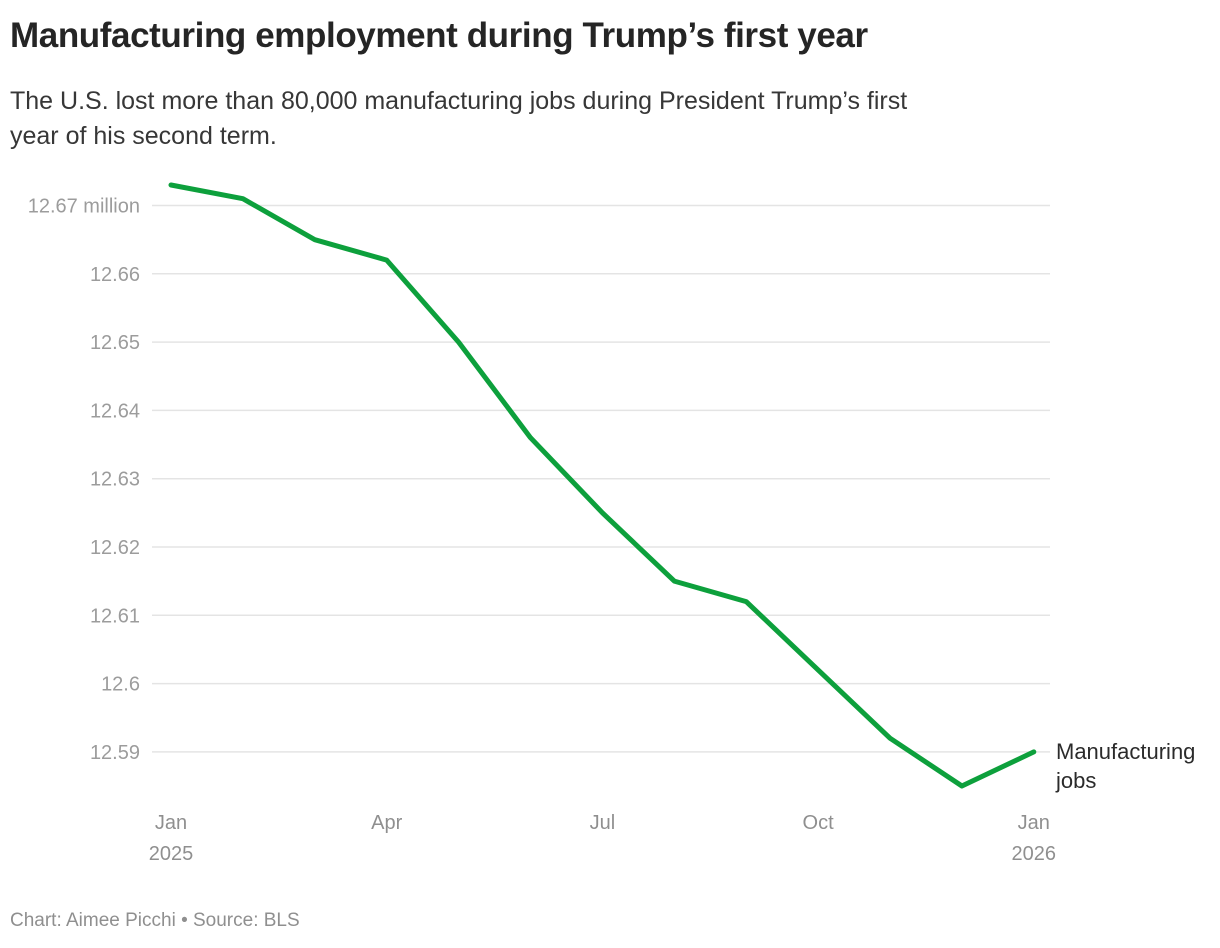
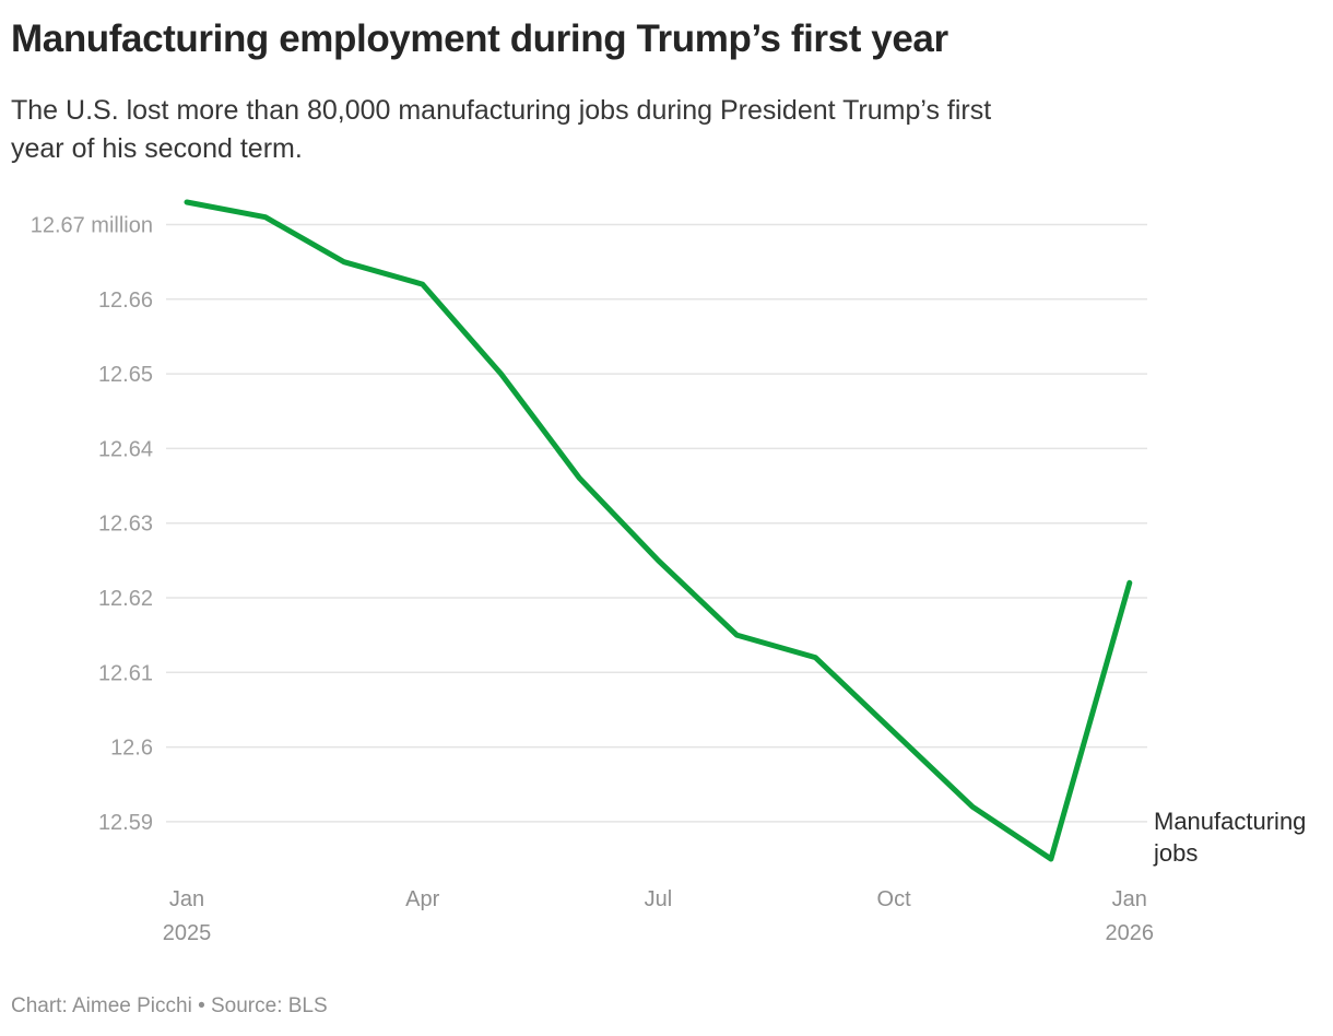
Jan 2026: 12.590 -> 12.622
